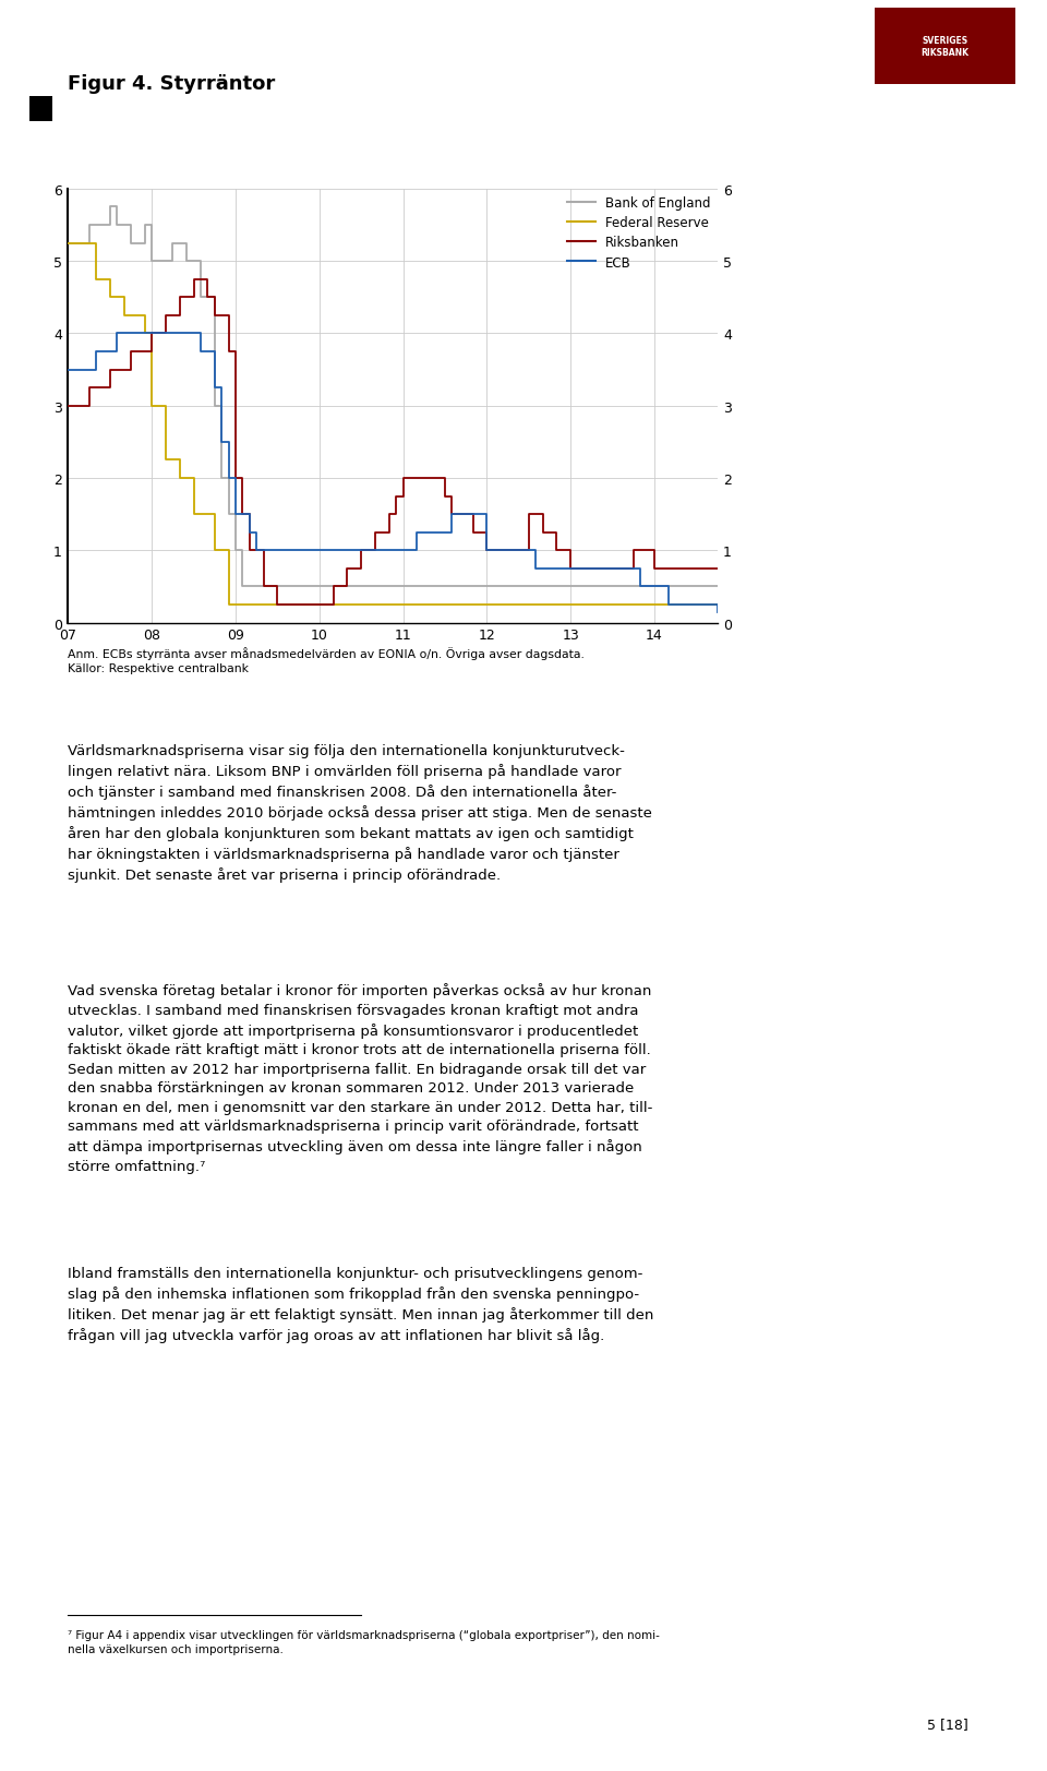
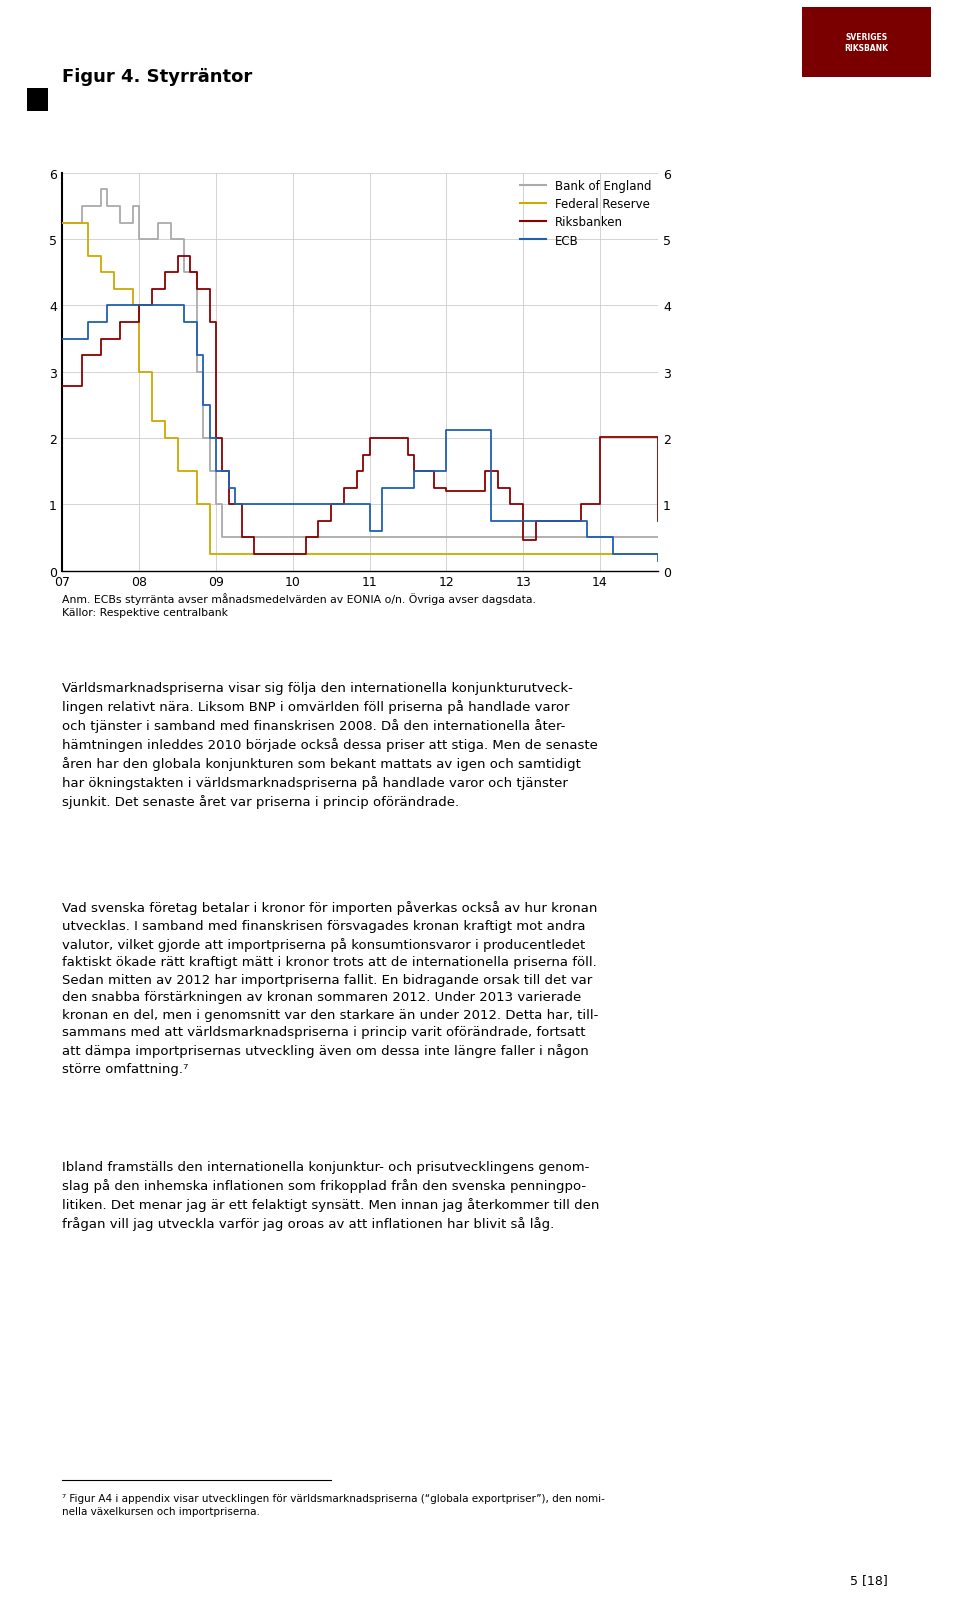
Riksbanken/07: 3.00 -> 2.78
ECB/11: 1.00 -> 0.60
Riksbanken/12: 1.00 -> 1.20
ECB/12: 1.00 -> 2.12
Riksbanken/13: 0.75 -> 0.46
Riksbanken/14: 0.75 -> 2.02
